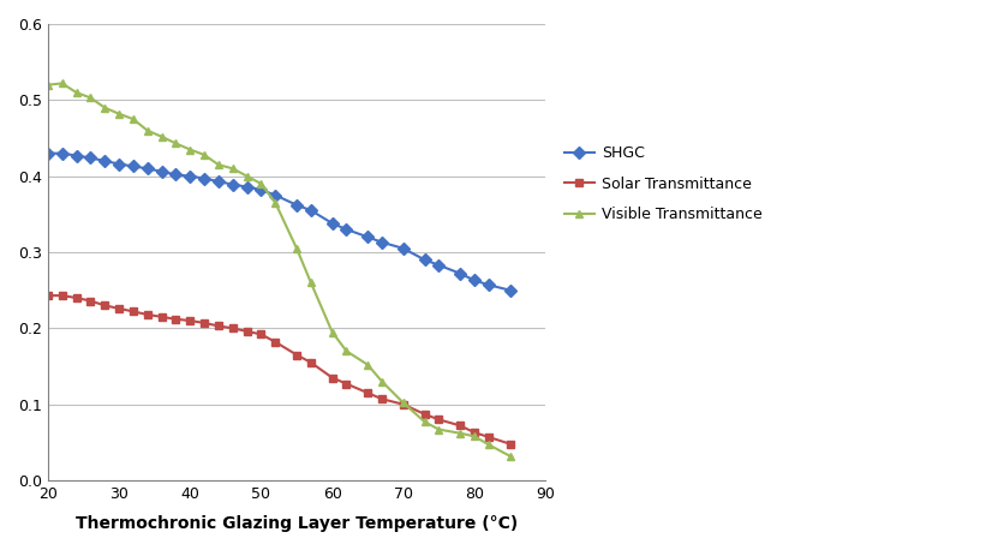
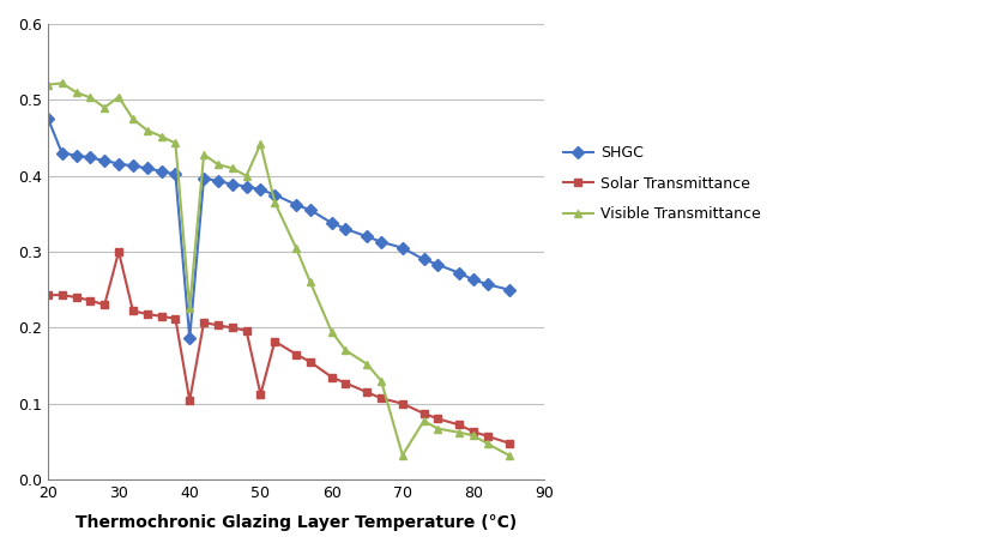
SHGC/20: 0.430 -> 0.476
Solar Transmittance/30: 0.226 -> 0.300
Visible Transmittance/30: 0.482 -> 0.504
SHGC/40: 0.400 -> 0.186
Solar Transmittance/40: 0.210 -> 0.104
Visible Transmittance/40: 0.435 -> 0.226
Solar Transmittance/50: 0.192 -> 0.112
Visible Transmittance/50: 0.390 -> 0.442
Visible Transmittance/70: 0.102 -> 0.032
